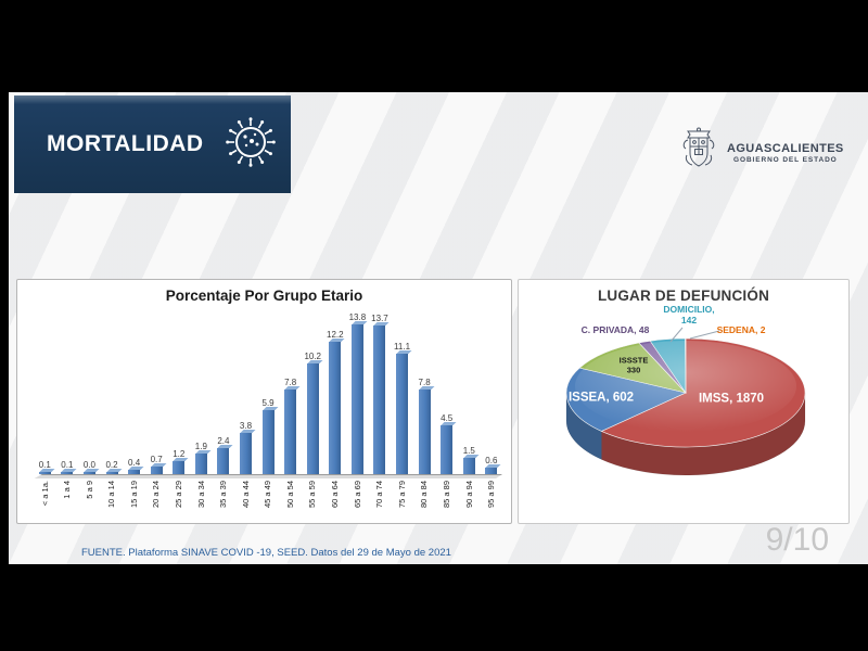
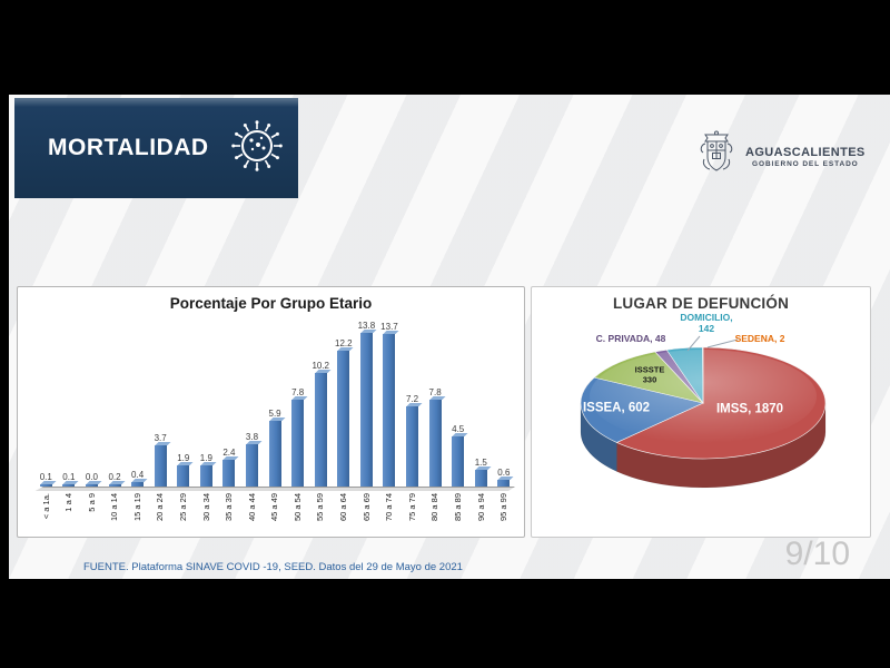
Porcentaje Por Grupo Etario/20 a 24: 0.7 -> 3.7
Porcentaje Por Grupo Etario/25 a 29: 1.2 -> 1.9
Porcentaje Por Grupo Etario/75 a 79: 11.1 -> 7.2
